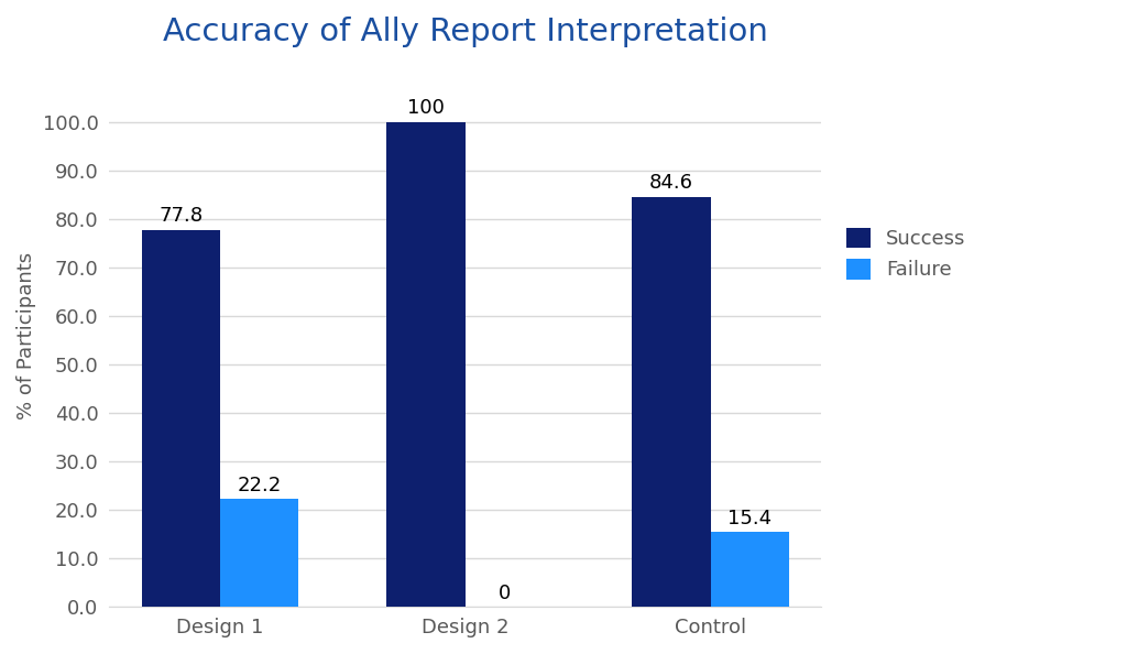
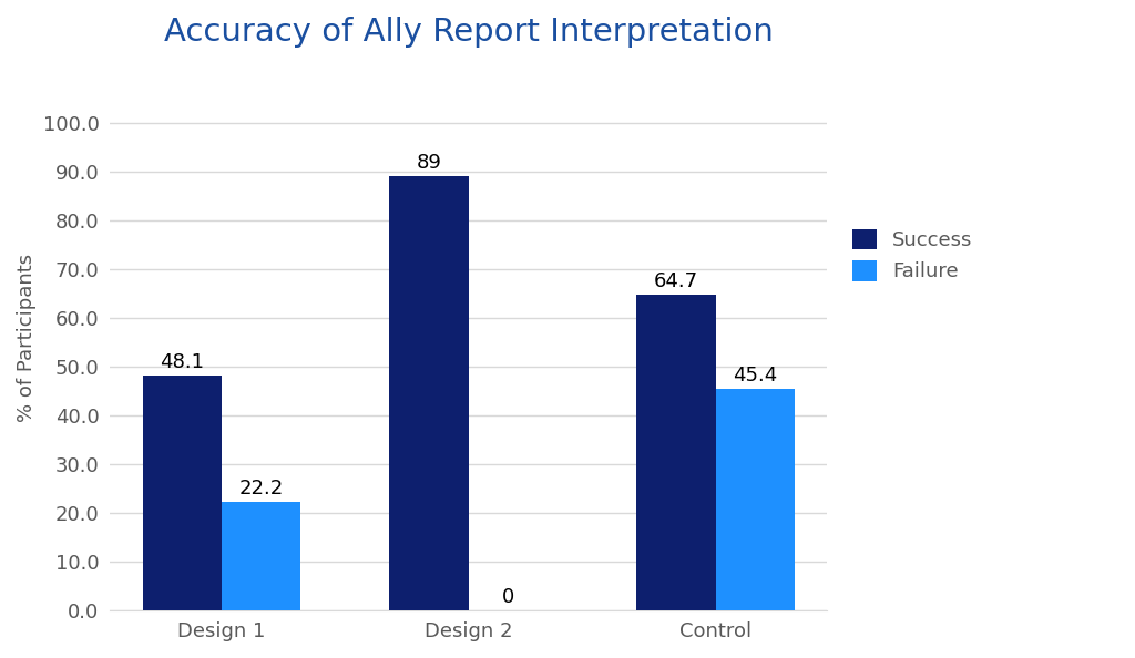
Success/Design 1: 77.8 -> 48.1
Success/Design 2: 100 -> 89
Success/Control: 84.6 -> 64.7
Failure/Control: 15.4 -> 45.4
